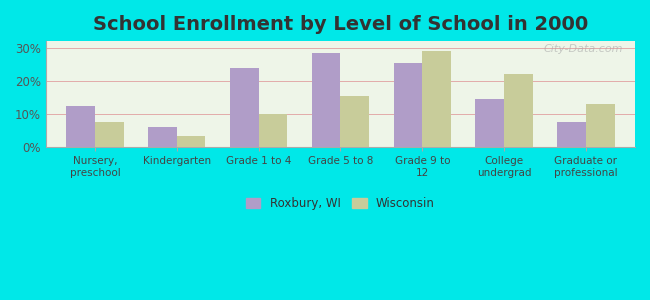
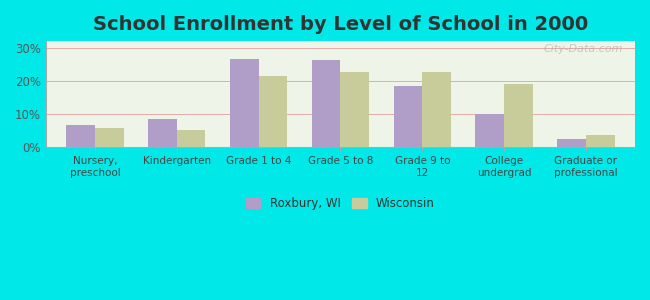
Roxbury, WI/Nursery, preschool: 12.5% -> 6.8%
Wisconsin/Nursery, preschool: 7.5% -> 5.8%
Roxbury, WI/Kindergarten: 6.0% -> 8.5%
Wisconsin/Kindergarten: 3.5% -> 5.2%
Roxbury, WI/Grade 1 to 4: 24.0% -> 26.5%
Wisconsin/Grade 1 to 4: 10.0% -> 21.5%
Roxbury, WI/Grade 5 to 8: 28.5% -> 26.2%
Wisconsin/Grade 5 to 8: 15.5% -> 22.8%
Roxbury, WI/Grade 9 to 12: 25.5% -> 18.5%
Wisconsin/Grade 9 to 12: 29.0% -> 22.8%
Roxbury, WI/College undergrad: 14.5% -> 10.0%
Wisconsin/College undergrad: 22.0% -> 19.0%
Roxbury, WI/Graduate or professional: 7.5% -> 2.5%
Wisconsin/Graduate or professional: 13.0% -> 3.8%
